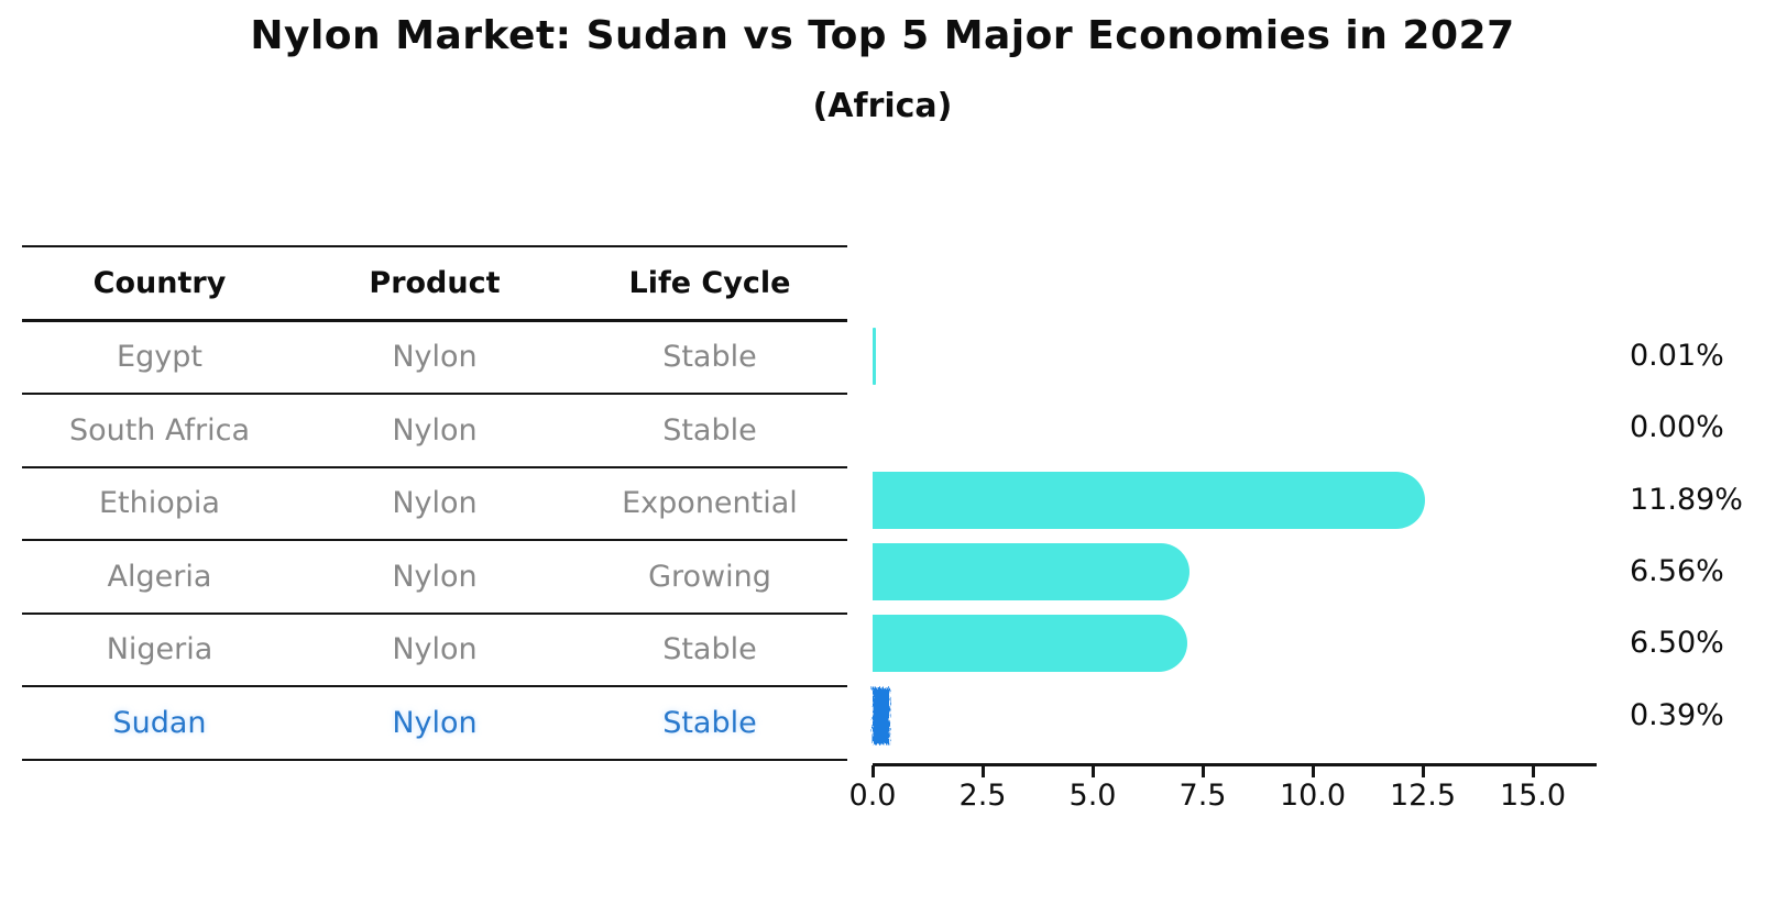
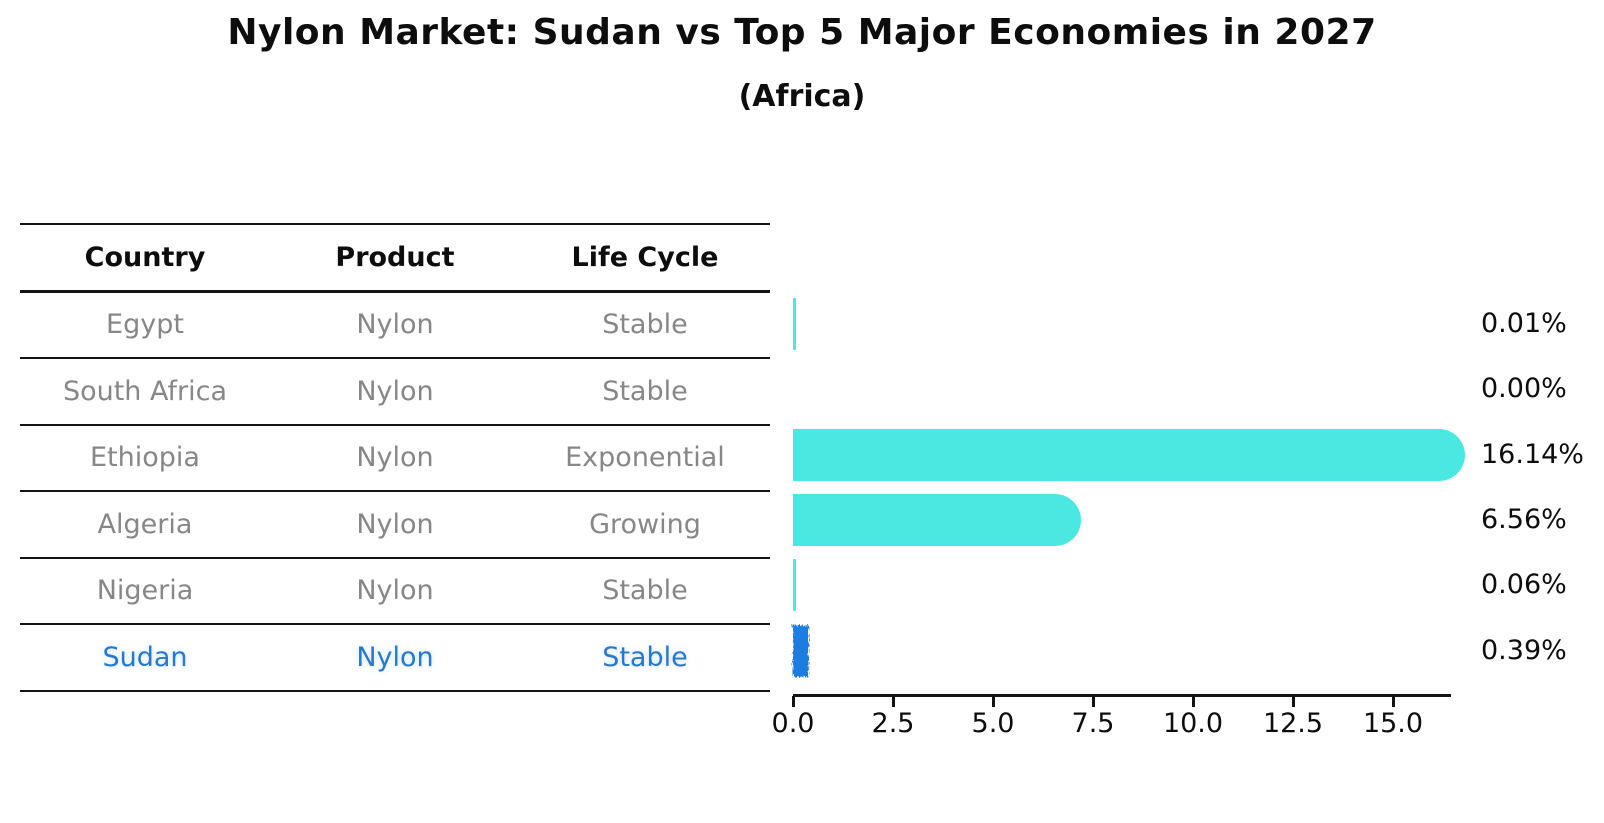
Ethiopia: 11.89% -> 16.14%
Nigeria: 6.50% -> 0.06%
